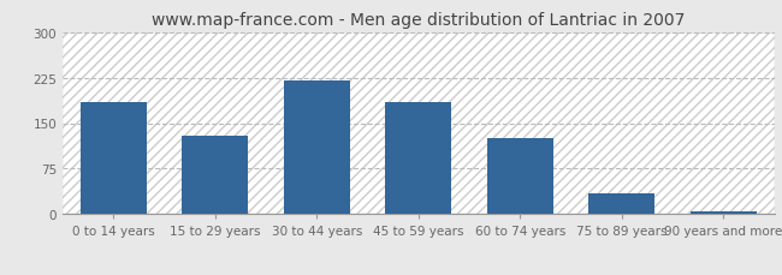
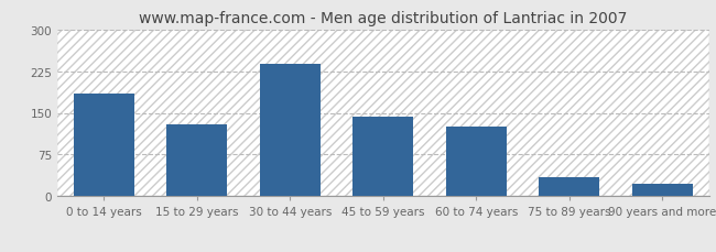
30 to 44 years: 220 -> 238
45 to 59 years: 185 -> 144
90 years and more: 5 -> 22
